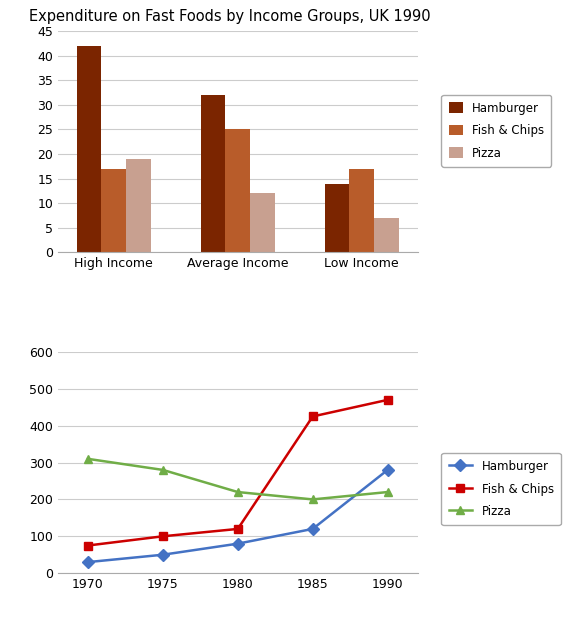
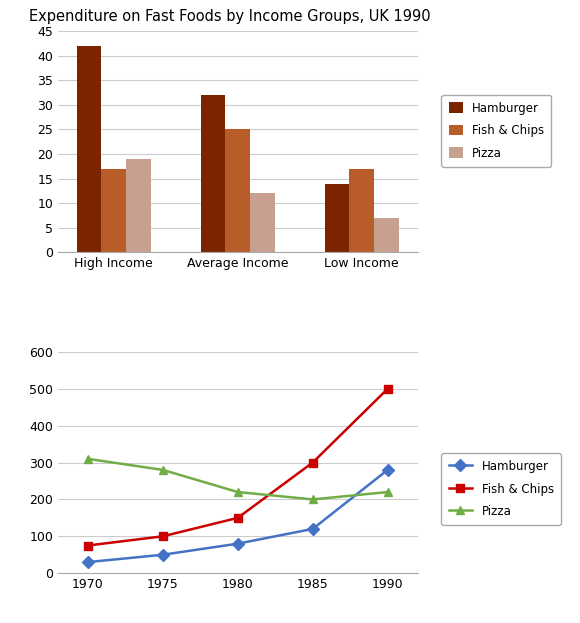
Fish & Chips/1980: 120 -> 150
Fish & Chips/1985: 425 -> 300
Fish & Chips/1990: 470 -> 500
